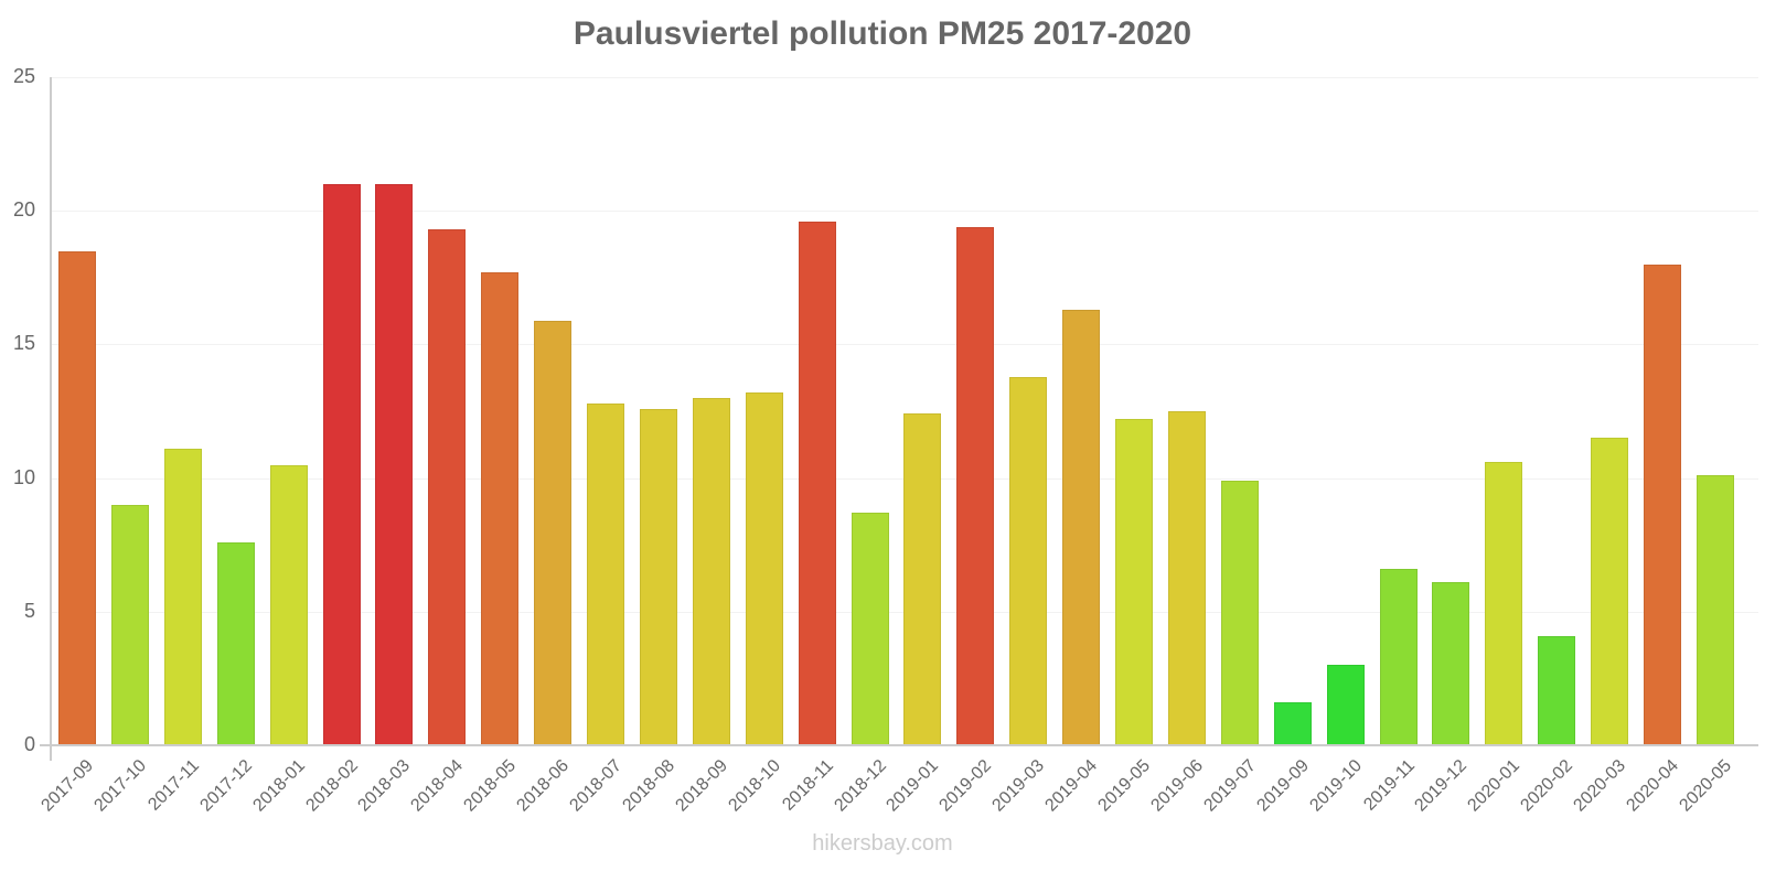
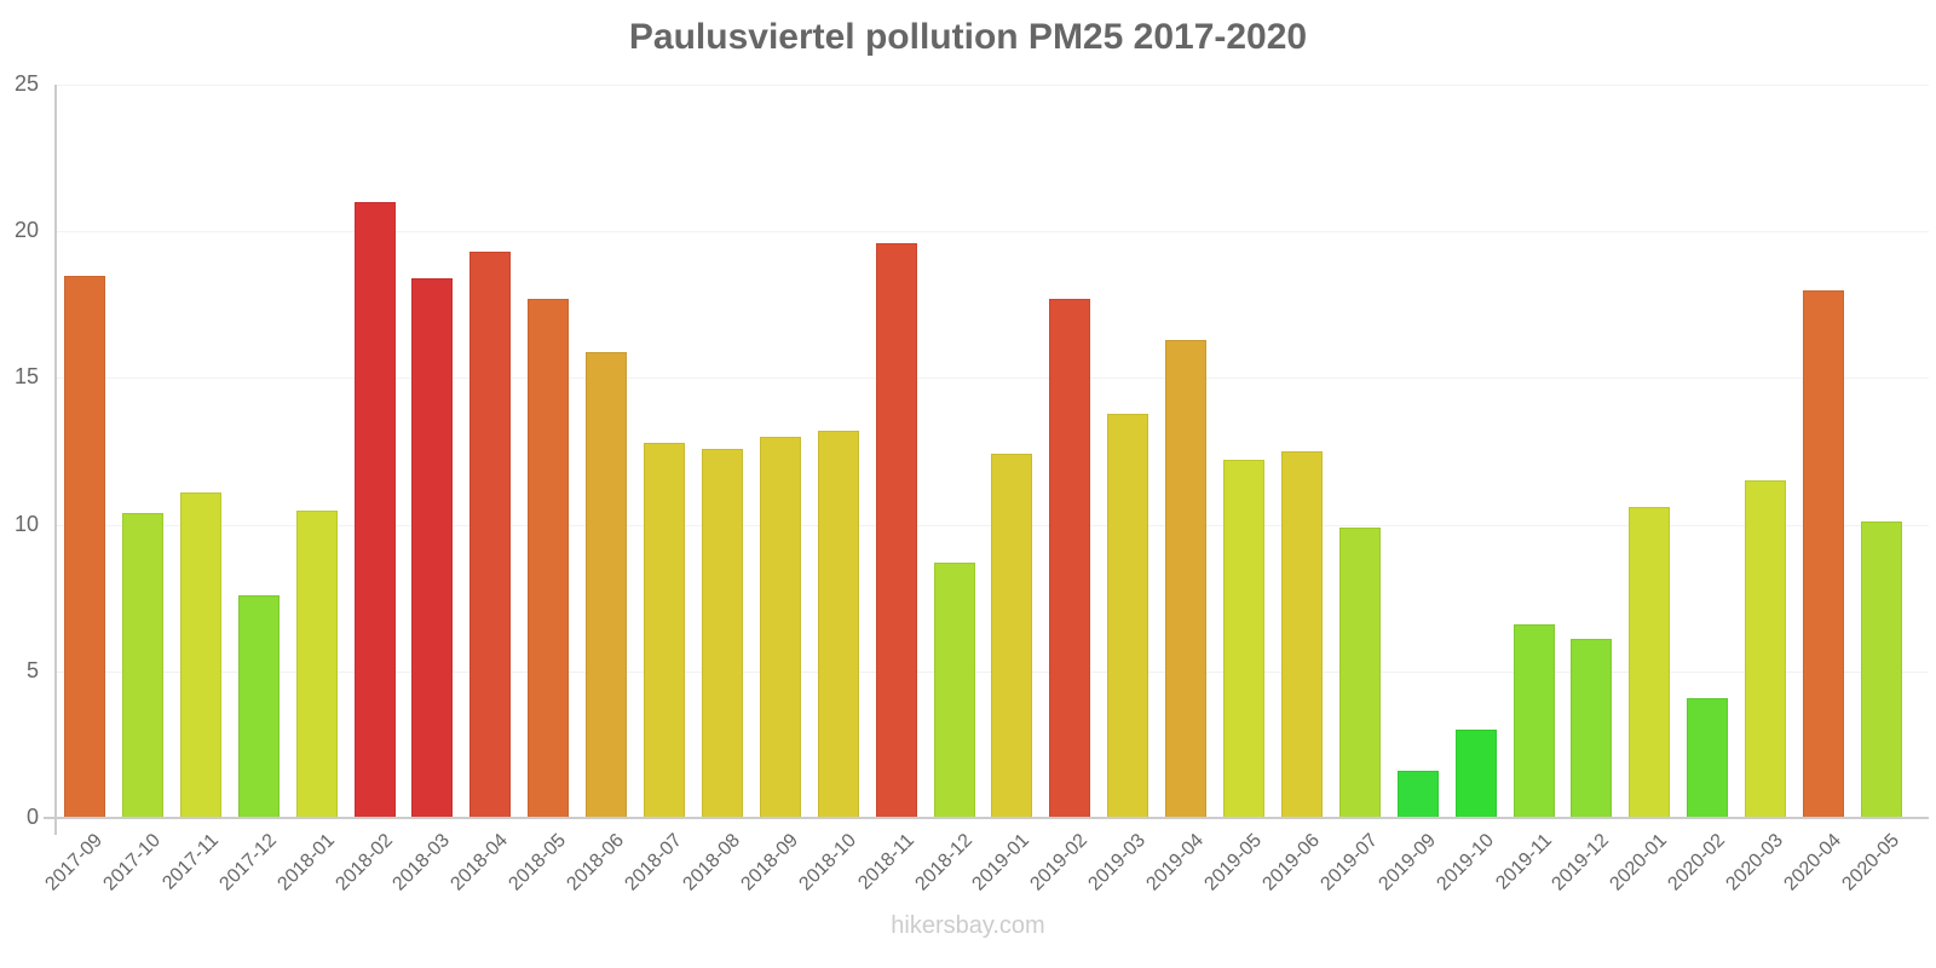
2017-10: 9.0 -> 10.4
2018-03: 21.0 -> 18.4
2019-02: 19.4 -> 17.7
